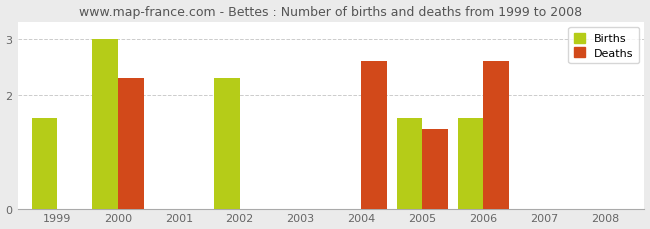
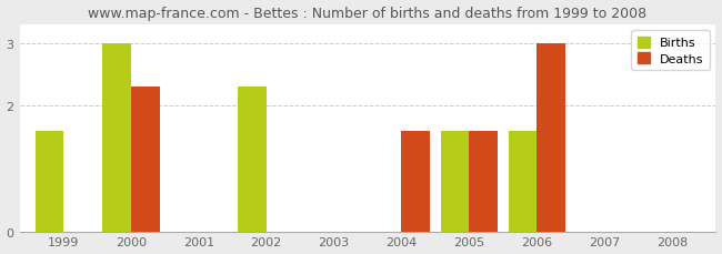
Deaths/2004: 2.6 -> 1.6
Deaths/2005: 1.4 -> 1.6
Deaths/2006: 2.6 -> 3.0
